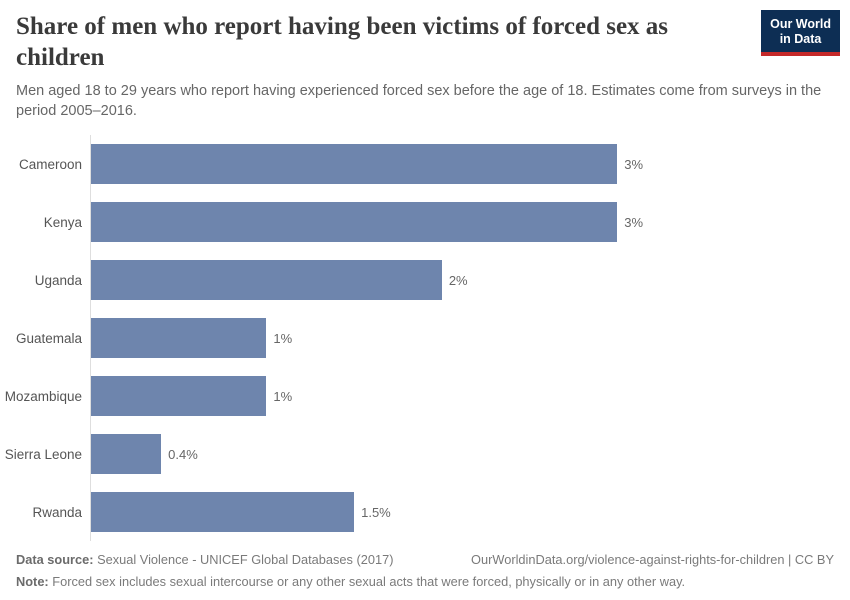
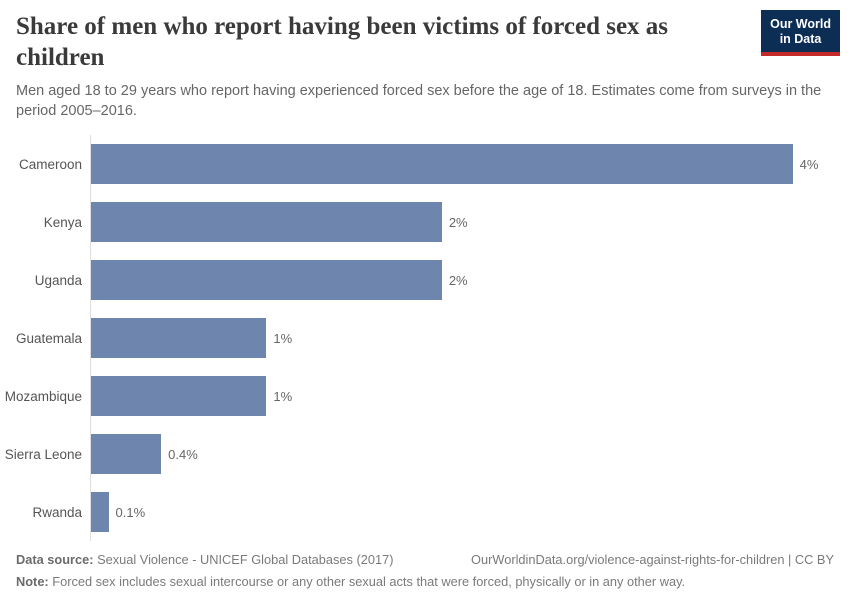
Cameroon: 3% -> 4%
Kenya: 3% -> 2%
Rwanda: 1.5% -> 0.1%
